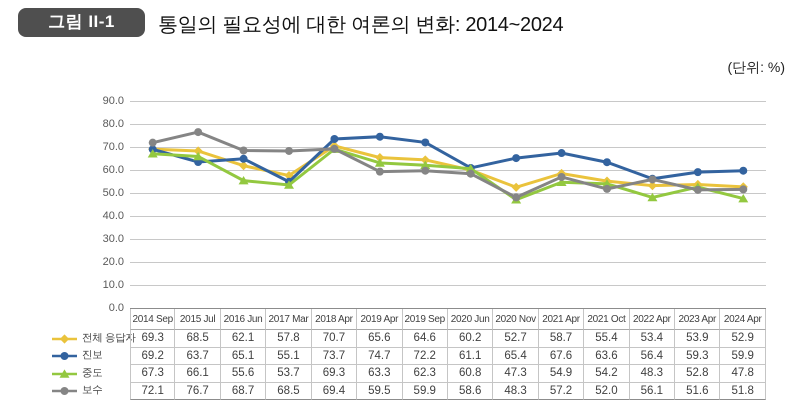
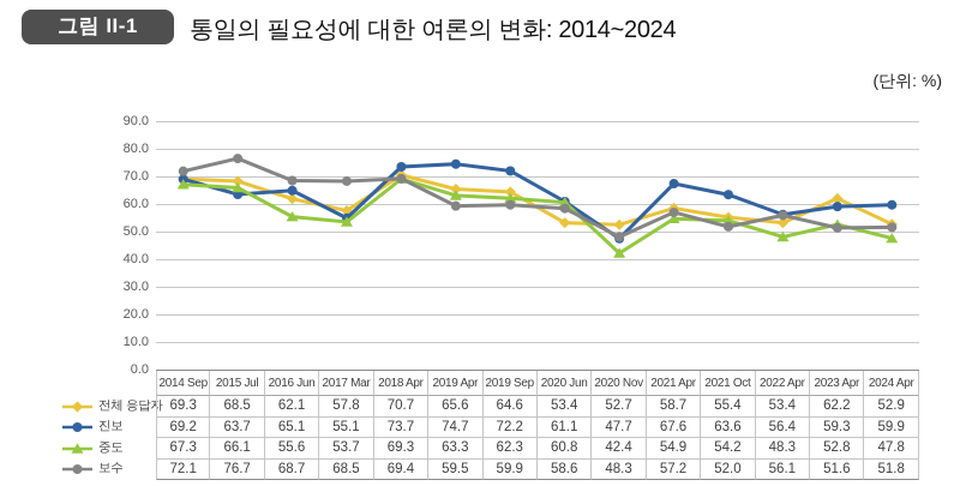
전체 응답자/2020 Jun: 60.2 -> 53.4
진보/2020 Nov: 65.4 -> 47.7
중도/2020 Nov: 47.3 -> 42.4
전체 응답자/2023 Apr: 53.9 -> 62.2
